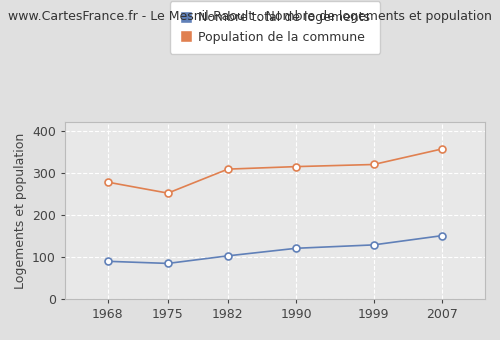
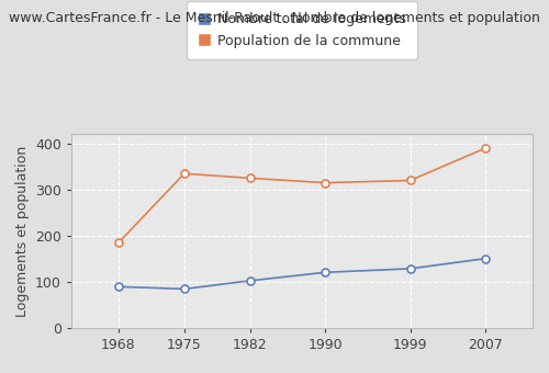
Population de la commune/1968: 278 -> 185
Population de la commune/1975: 252 -> 335
Population de la commune/1982: 309 -> 325
Population de la commune/2007: 357 -> 390
